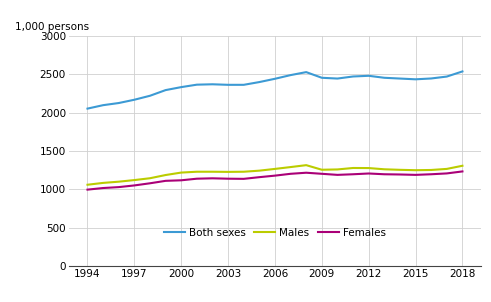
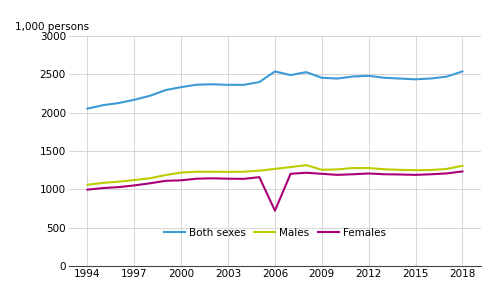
Both sexes/2006: 2440 -> 2540
Females/2006: 1180 -> 720
